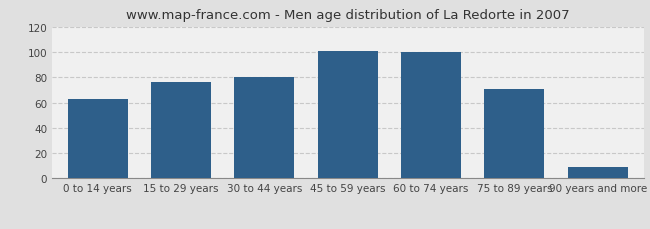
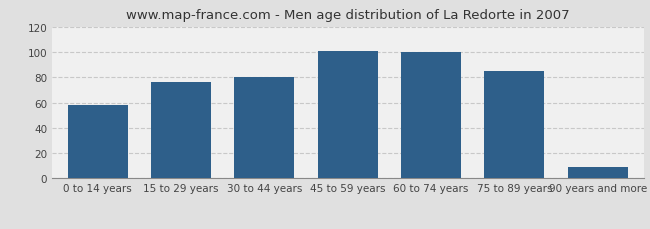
0 to 14 years: 63 -> 58
75 to 89 years: 71 -> 85
